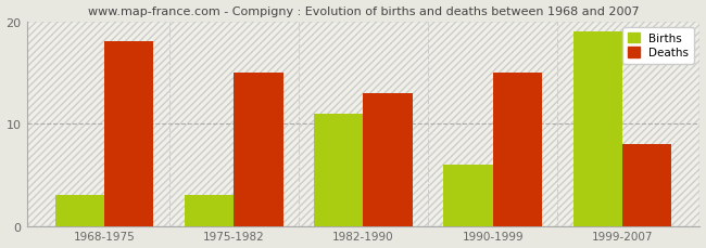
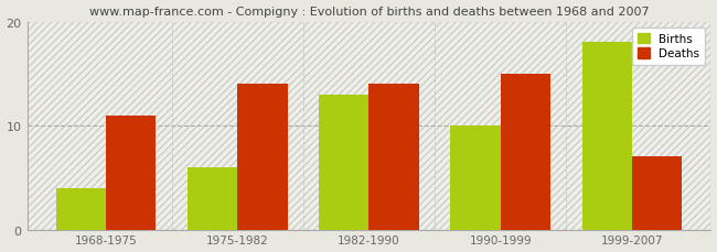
Births/1968-1975: 3 -> 4
Deaths/1968-1975: 18 -> 11
Births/1975-1982: 3 -> 6
Deaths/1975-1982: 15 -> 14
Births/1982-1990: 11 -> 13
Deaths/1982-1990: 13 -> 14
Births/1990-1999: 6 -> 10
Births/1999-2007: 19 -> 18
Deaths/1999-2007: 8 -> 7
